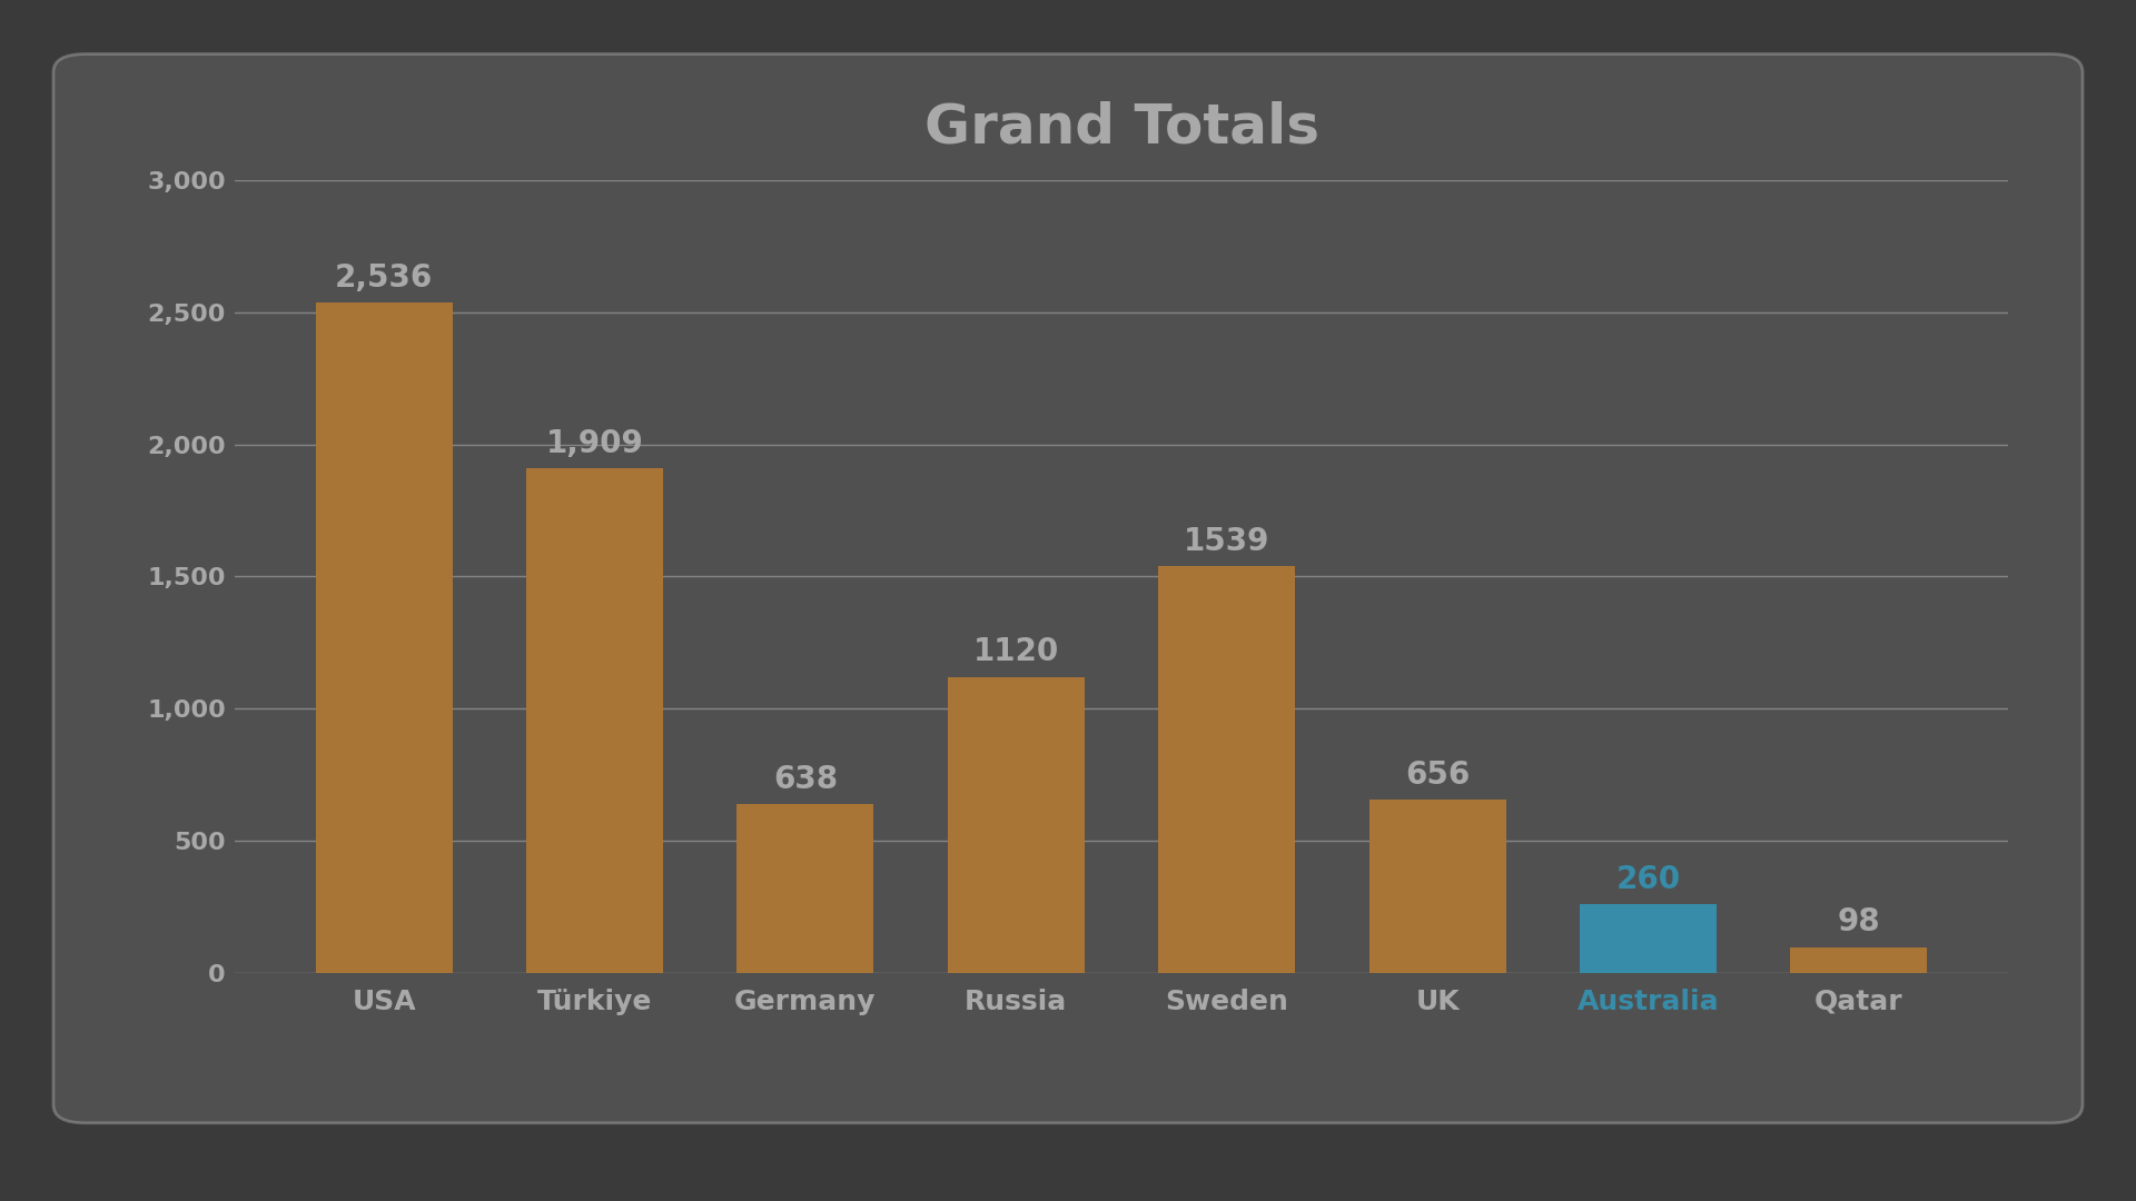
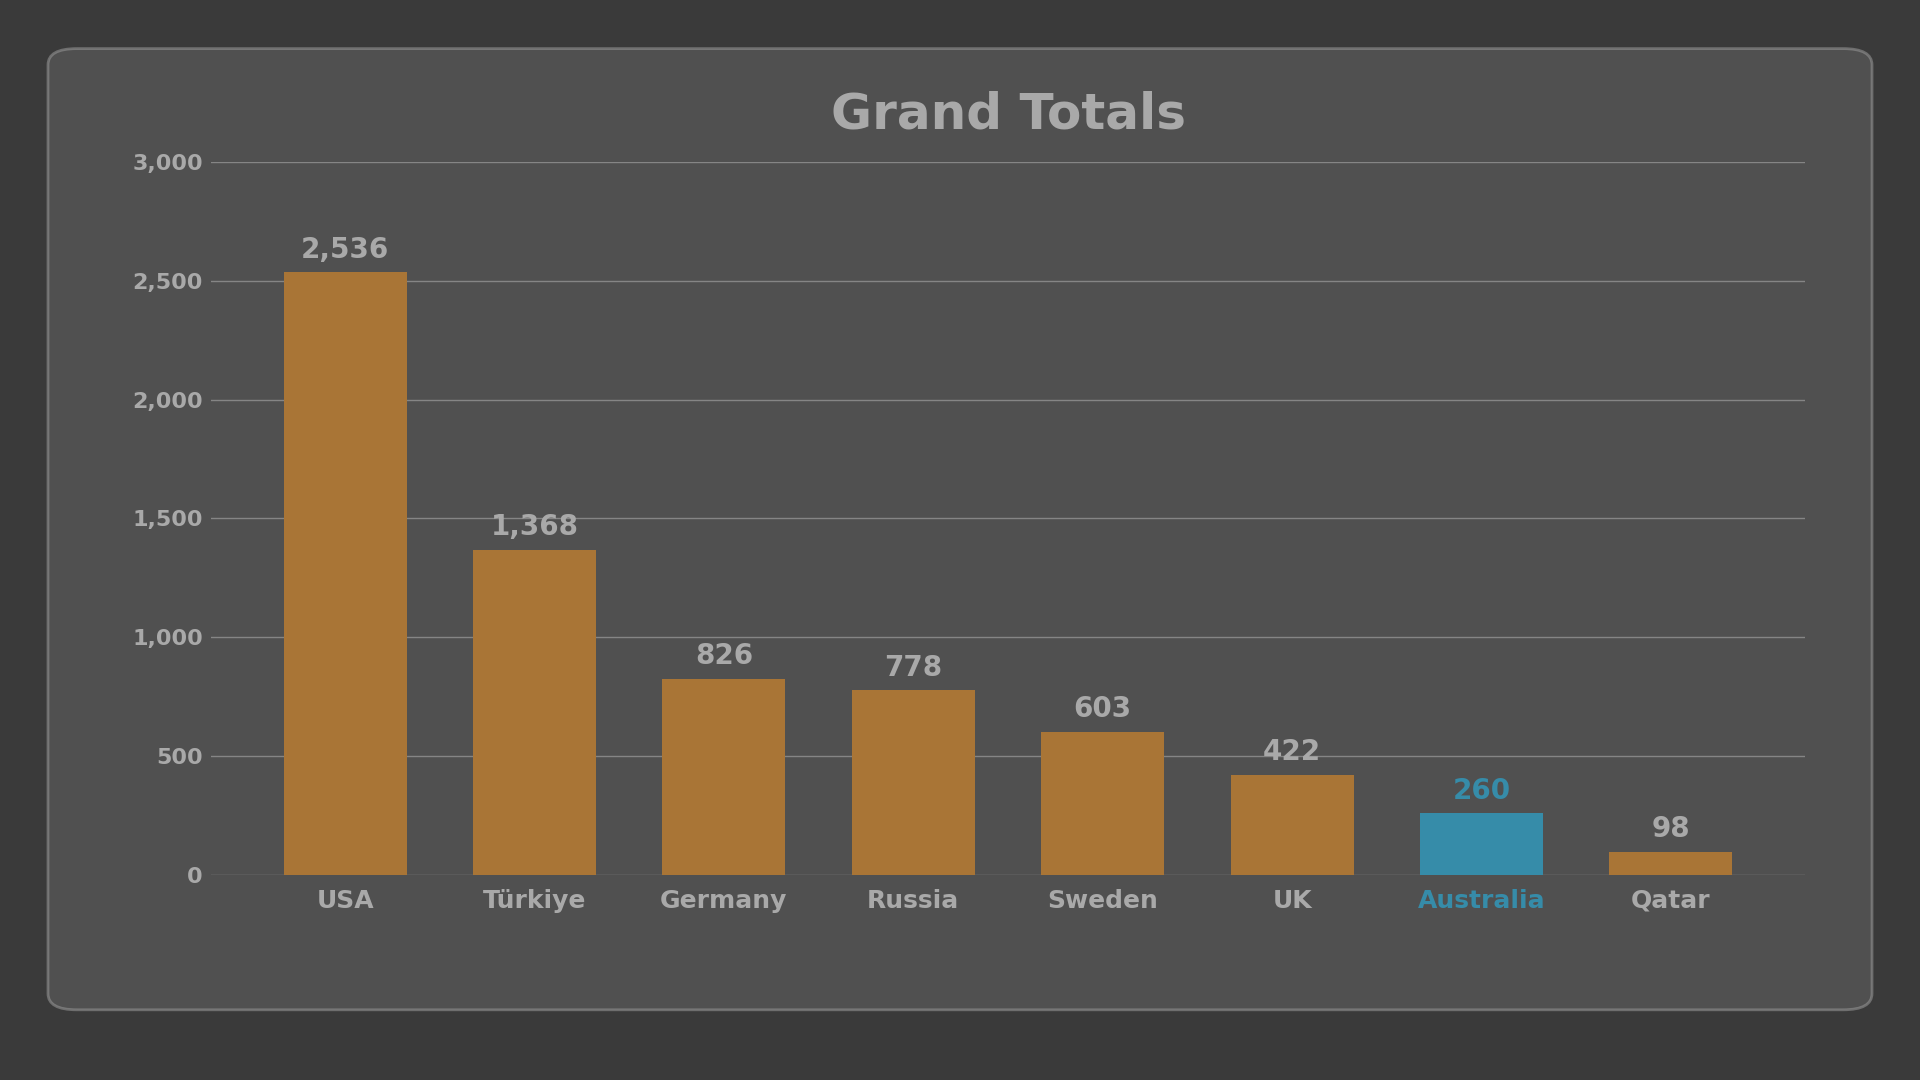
Türkiye: 1,909 -> 1,368
Germany: 638 -> 826
Russia: 1120 -> 778
Sweden: 1539 -> 603
UK: 656 -> 422
